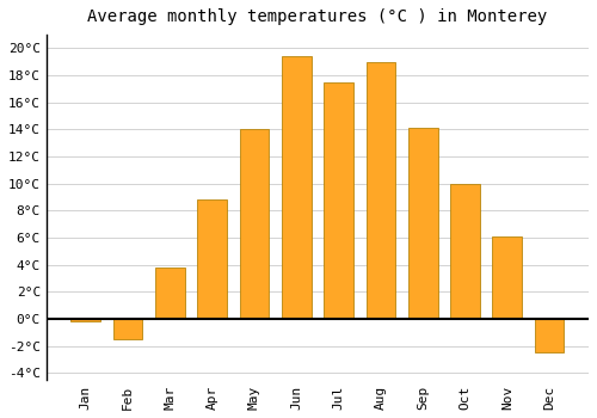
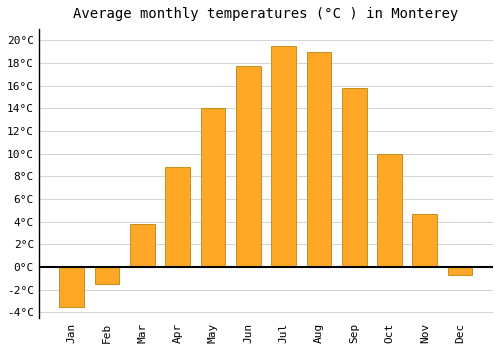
Jan: -0.2°C -> -3.5°C
Jun: 19.4°C -> 17.7°C
Jul: 17.5°C -> 19.5°C
Sep: 14.1°C -> 15.8°C
Nov: 6.1°C -> 4.7°C
Dec: -2.5°C -> -0.7°C
